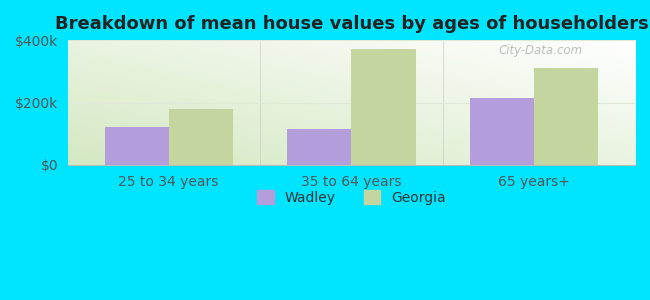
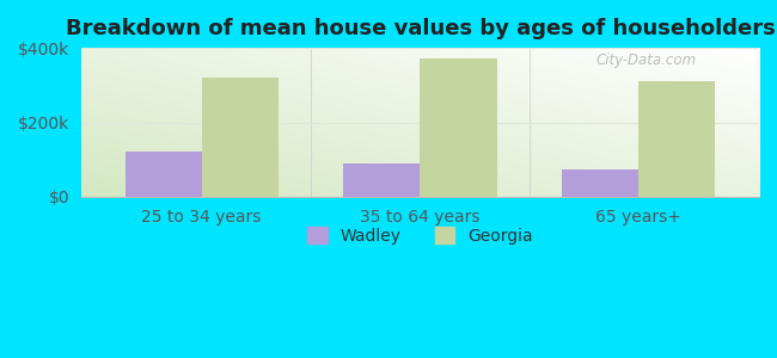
Georgia/25 to 34 years: $180k -> $320k
Wadley/35 to 64 years: $115k -> $90k
Wadley/65 years+: $215k -> $75k
